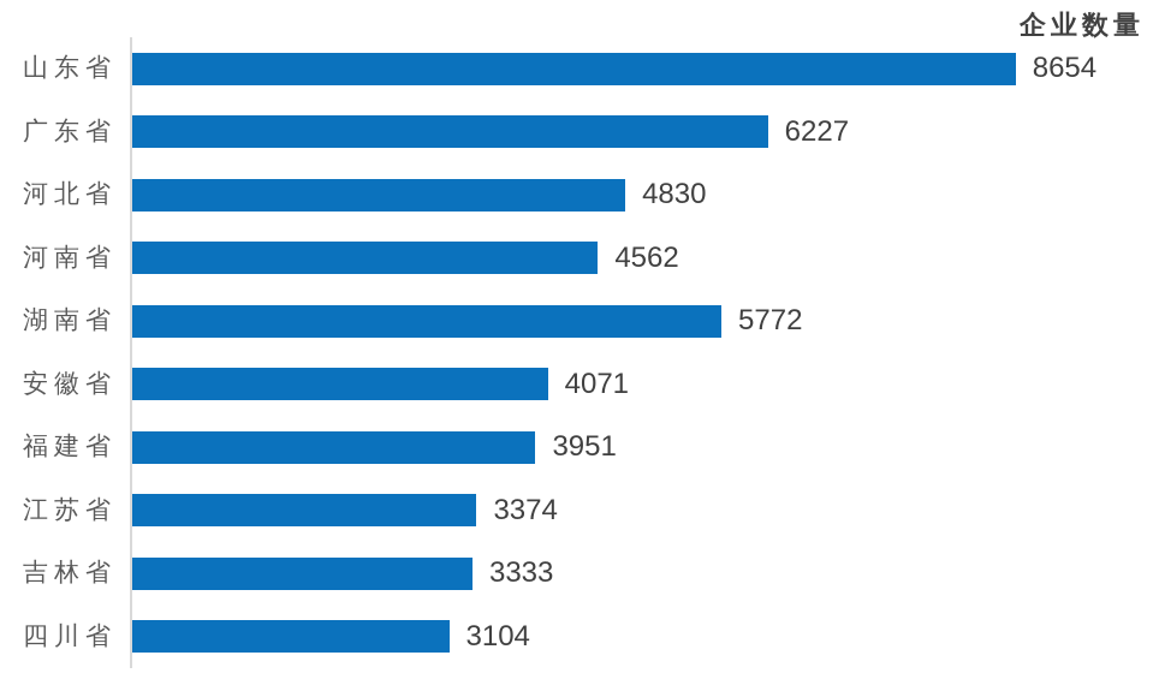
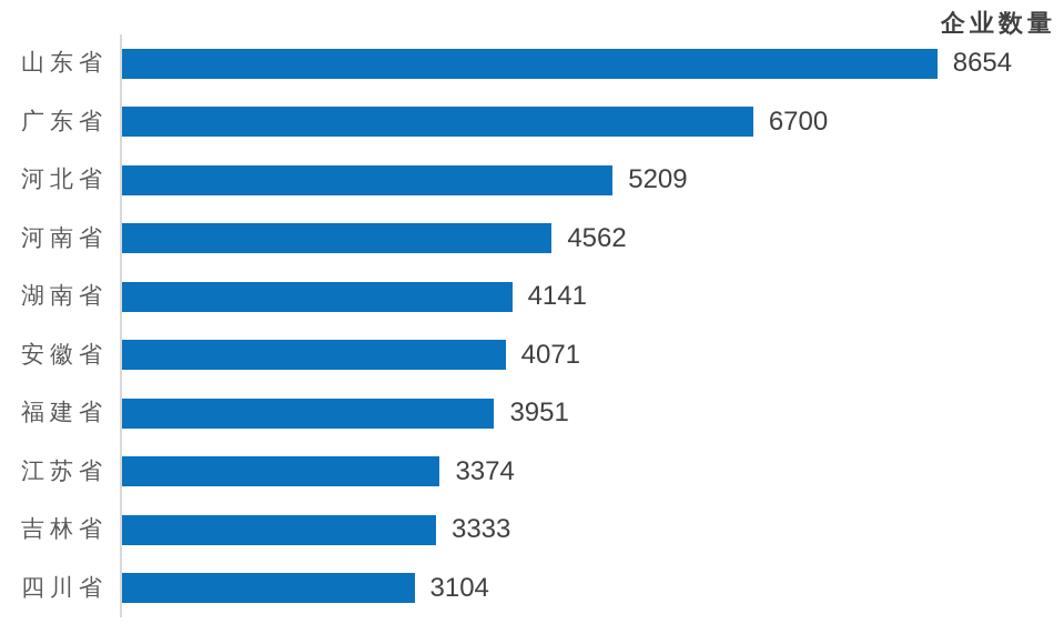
广东省: 6227 -> 6700
河北省: 4830 -> 5209
湖南省: 5772 -> 4141
